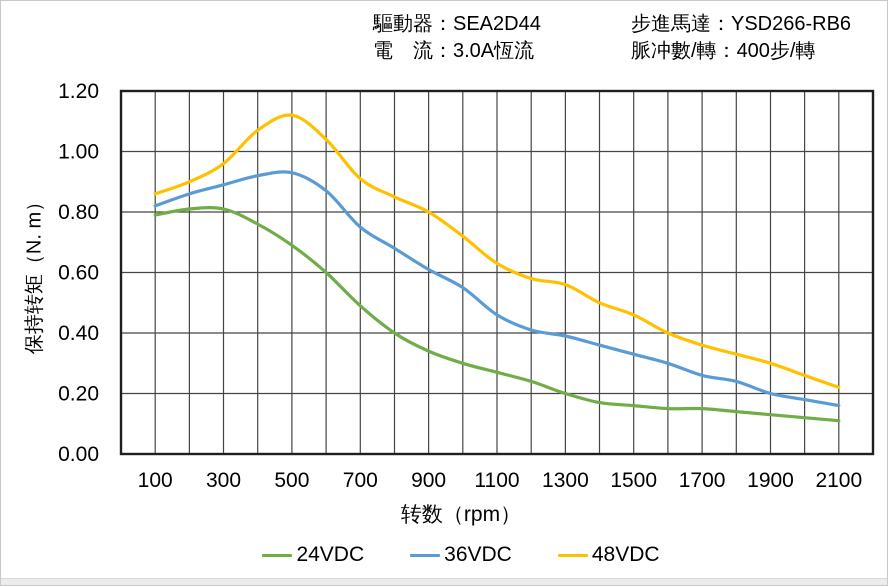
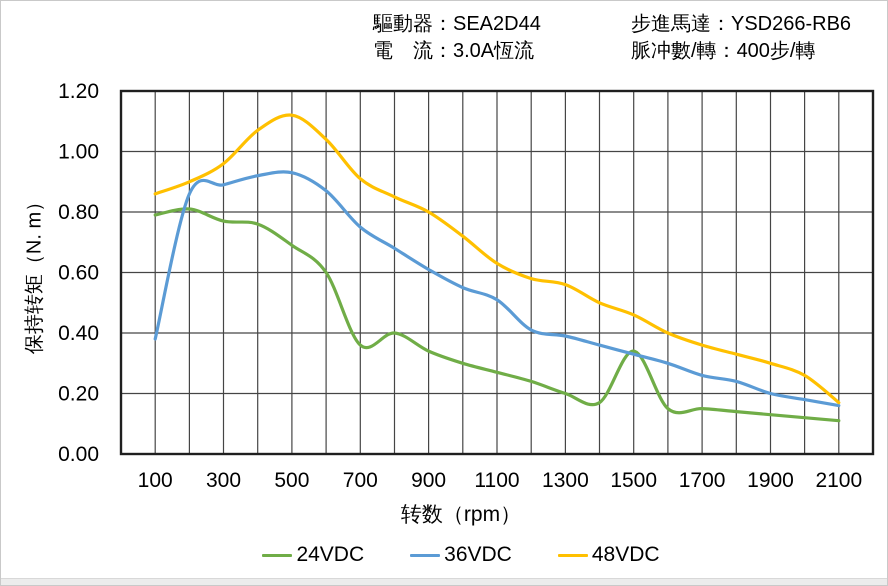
36VDC/100: 0.82 -> 0.38
24VDC/300: 0.81 -> 0.77
24VDC/700: 0.49 -> 0.36
36VDC/1100: 0.46 -> 0.51
24VDC/1500: 0.16 -> 0.34
48VDC/2100: 0.22 -> 0.17
